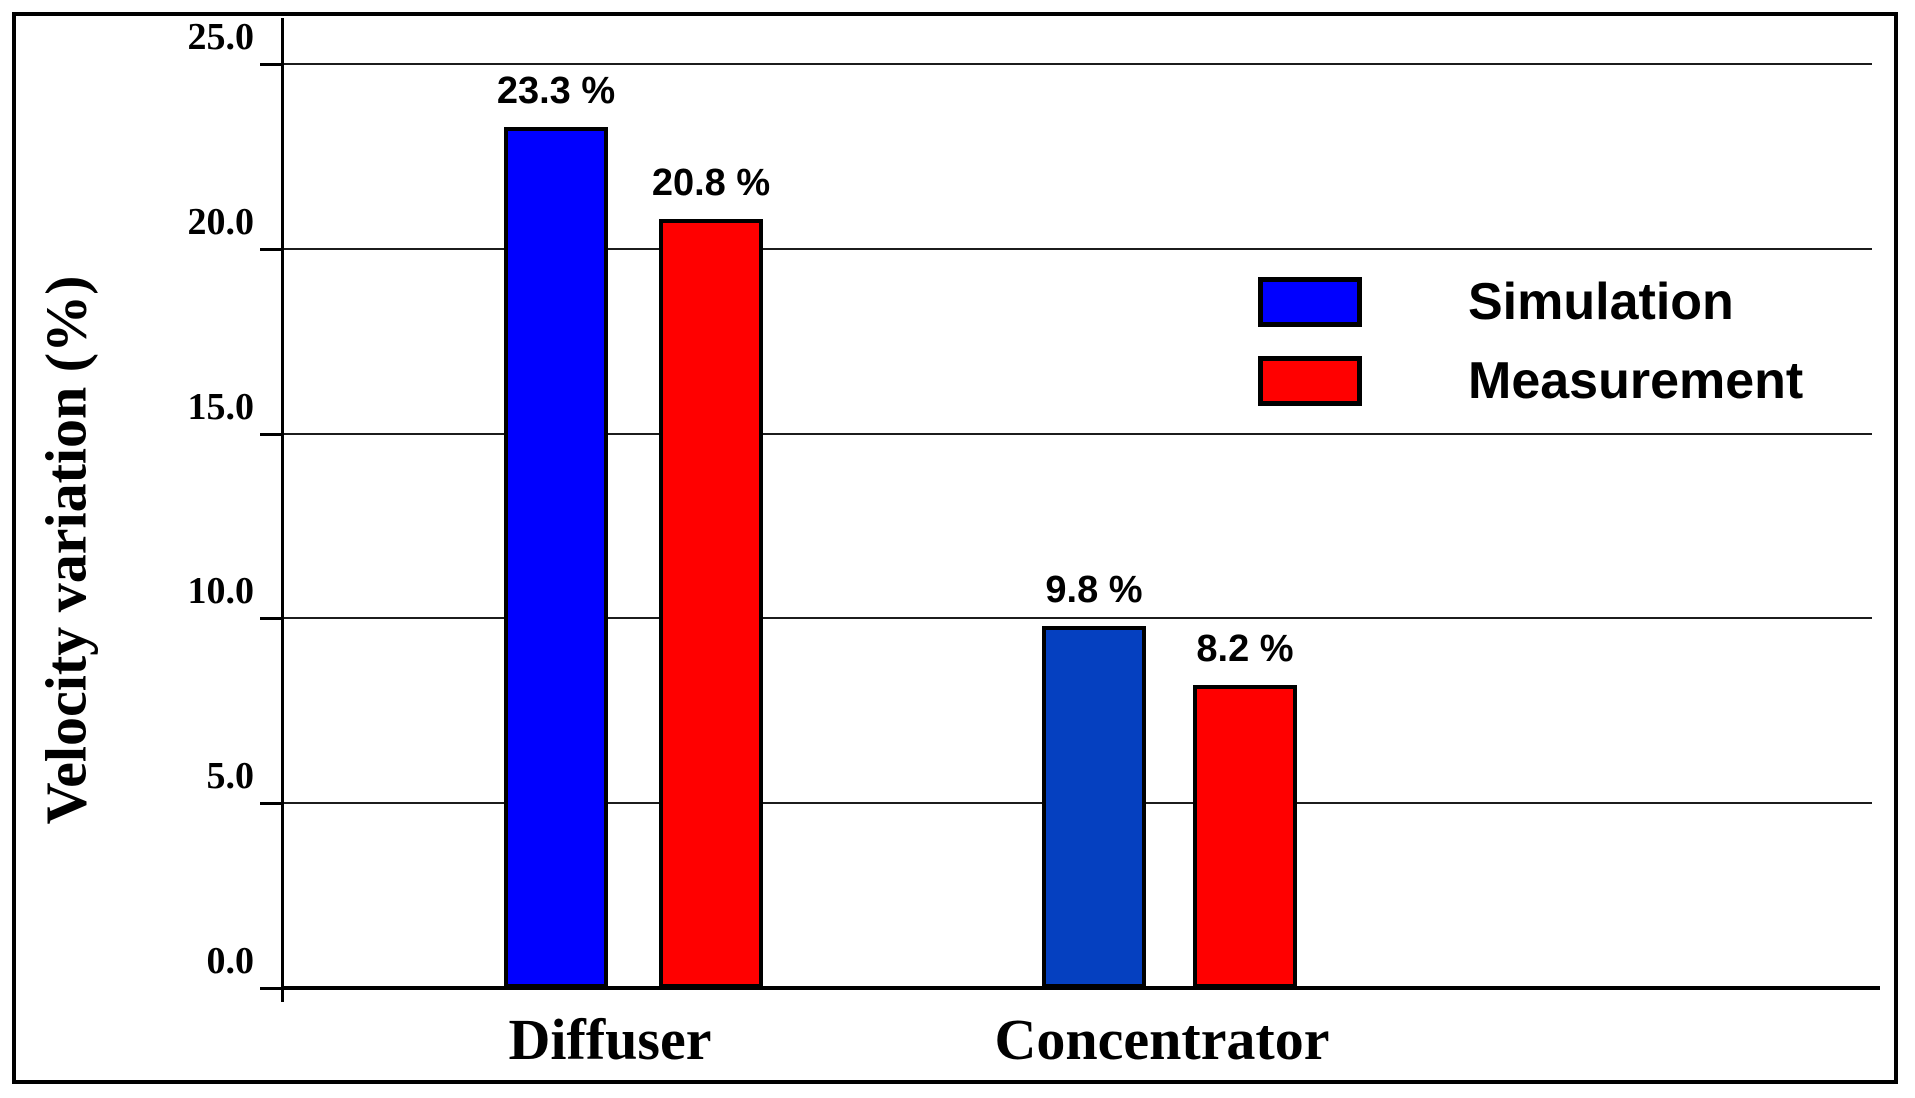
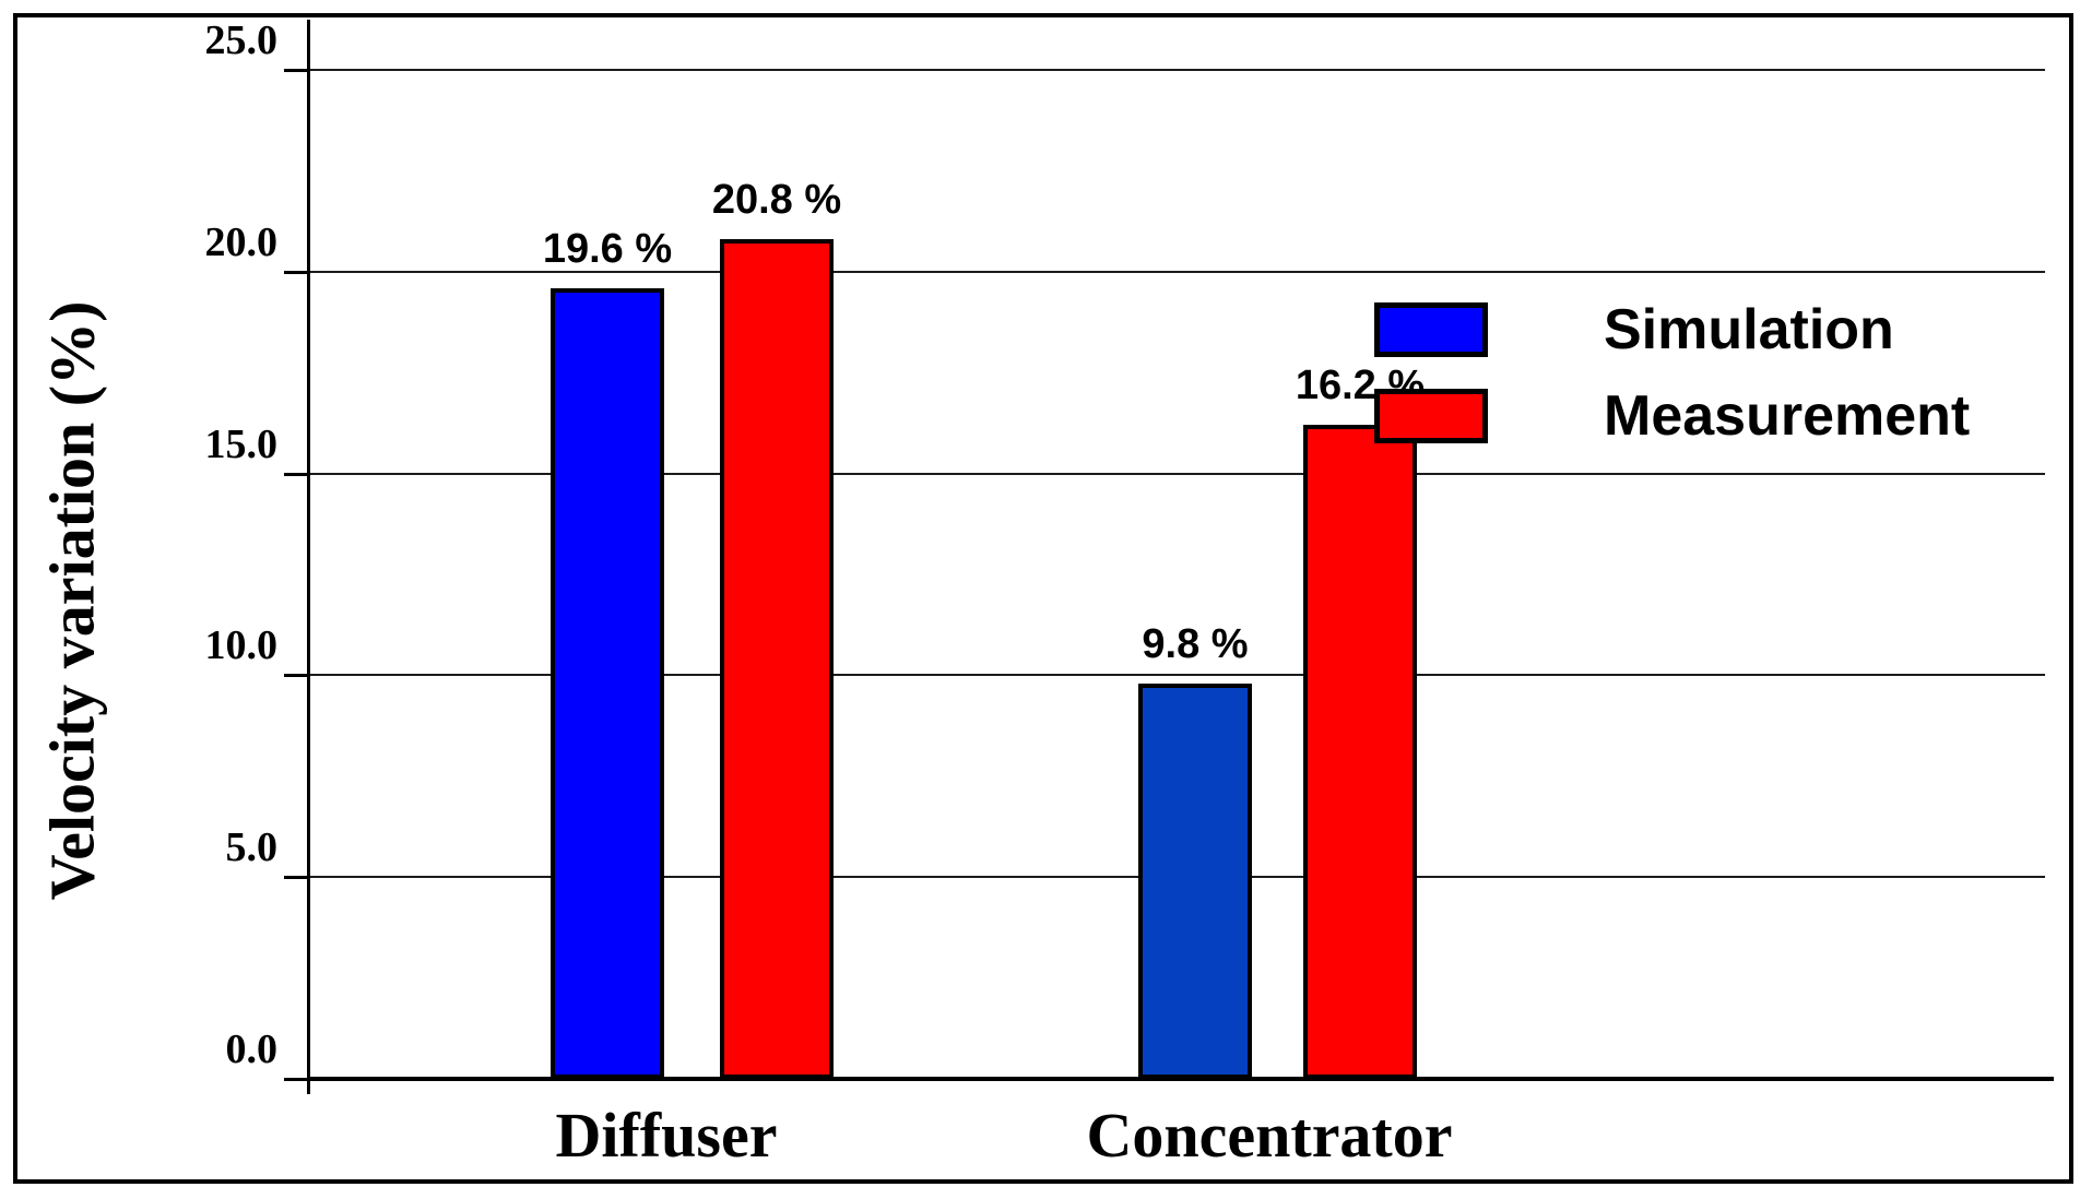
Simulation/Diffuser: 23.3 -> 19.6
Measurement/Concentrator: 8.2 -> 16.2
